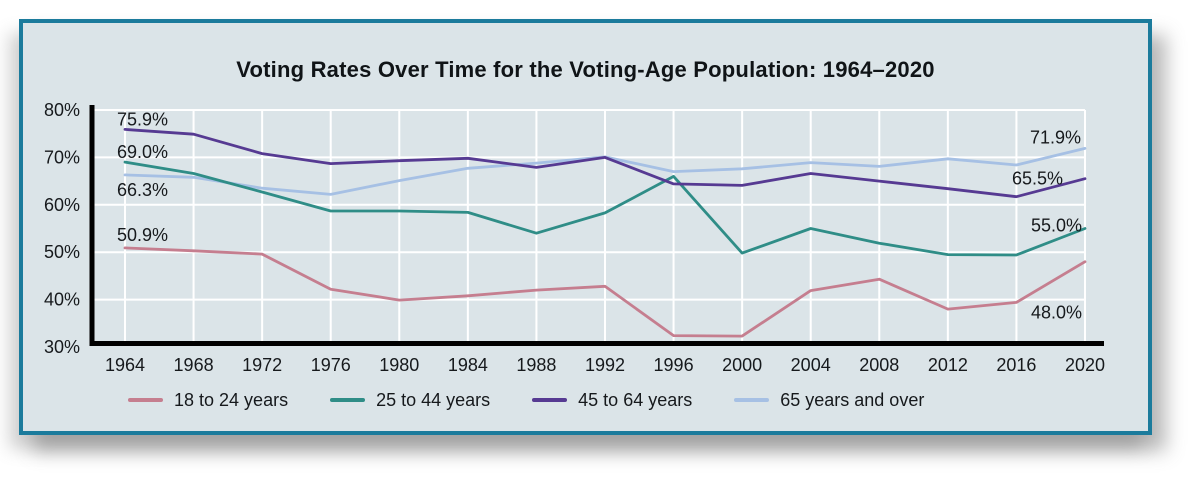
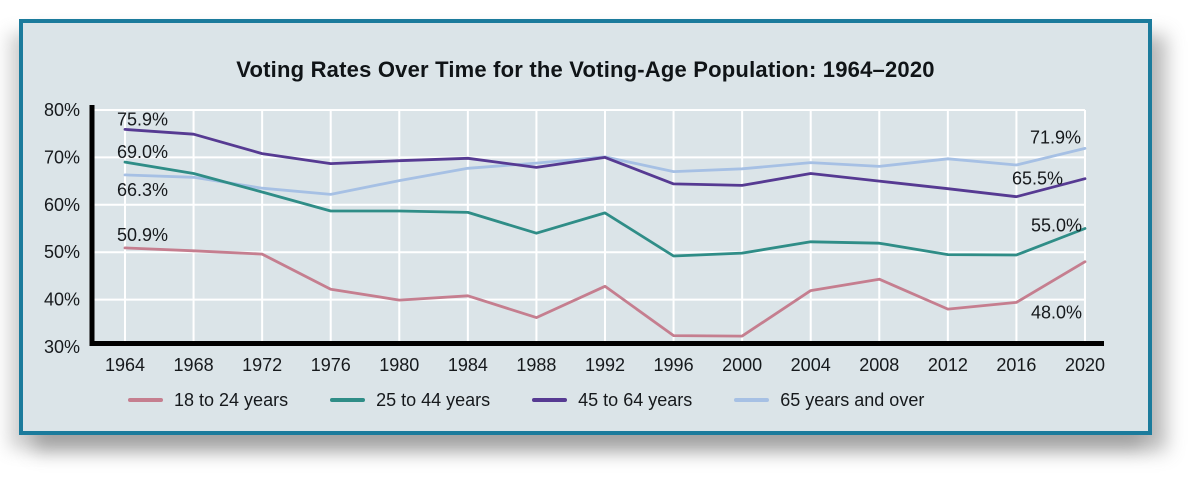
18 to 24 years/1988: 42% -> 36%
25 to 44 years/1996: 66% -> 49%
25 to 44 years/2004: 55% -> 52%
